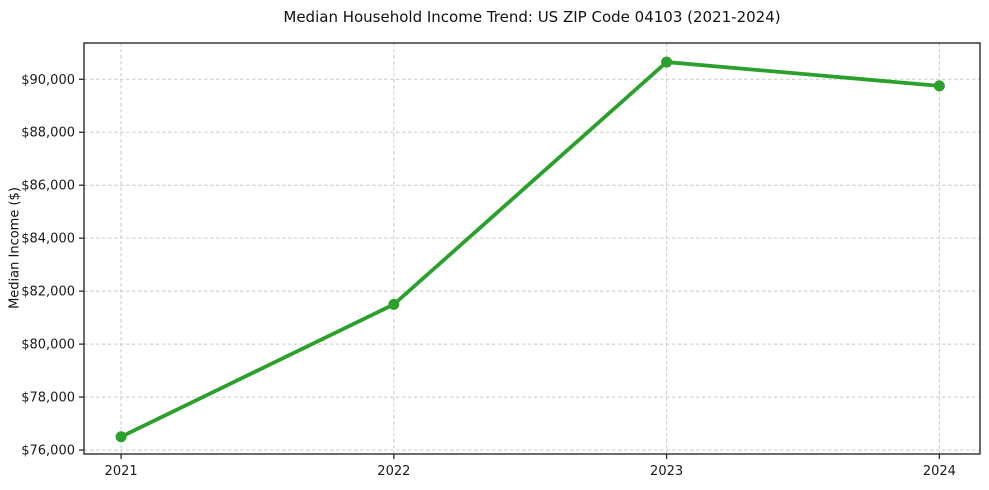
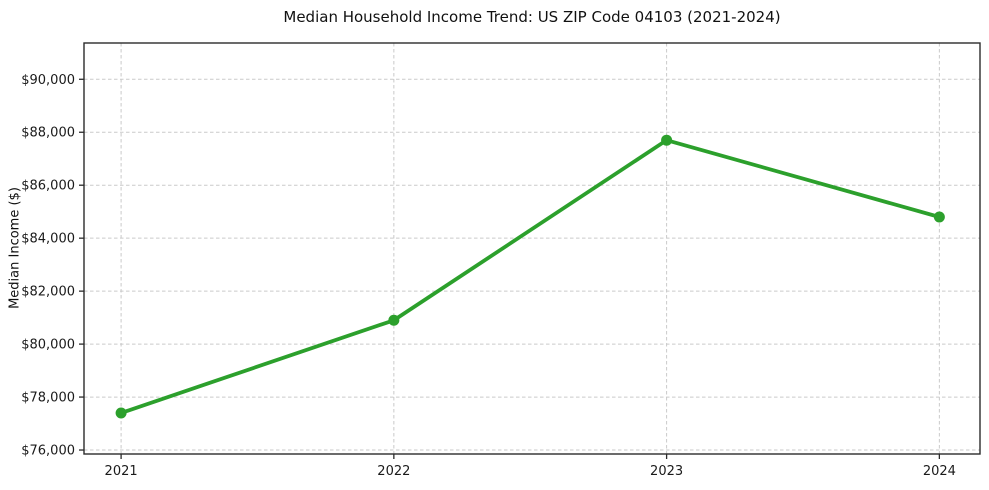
2021: $76500 -> $77400
2022: $81500 -> $80900
2023: $90600 -> $87700
2024: $89800 -> $84800
